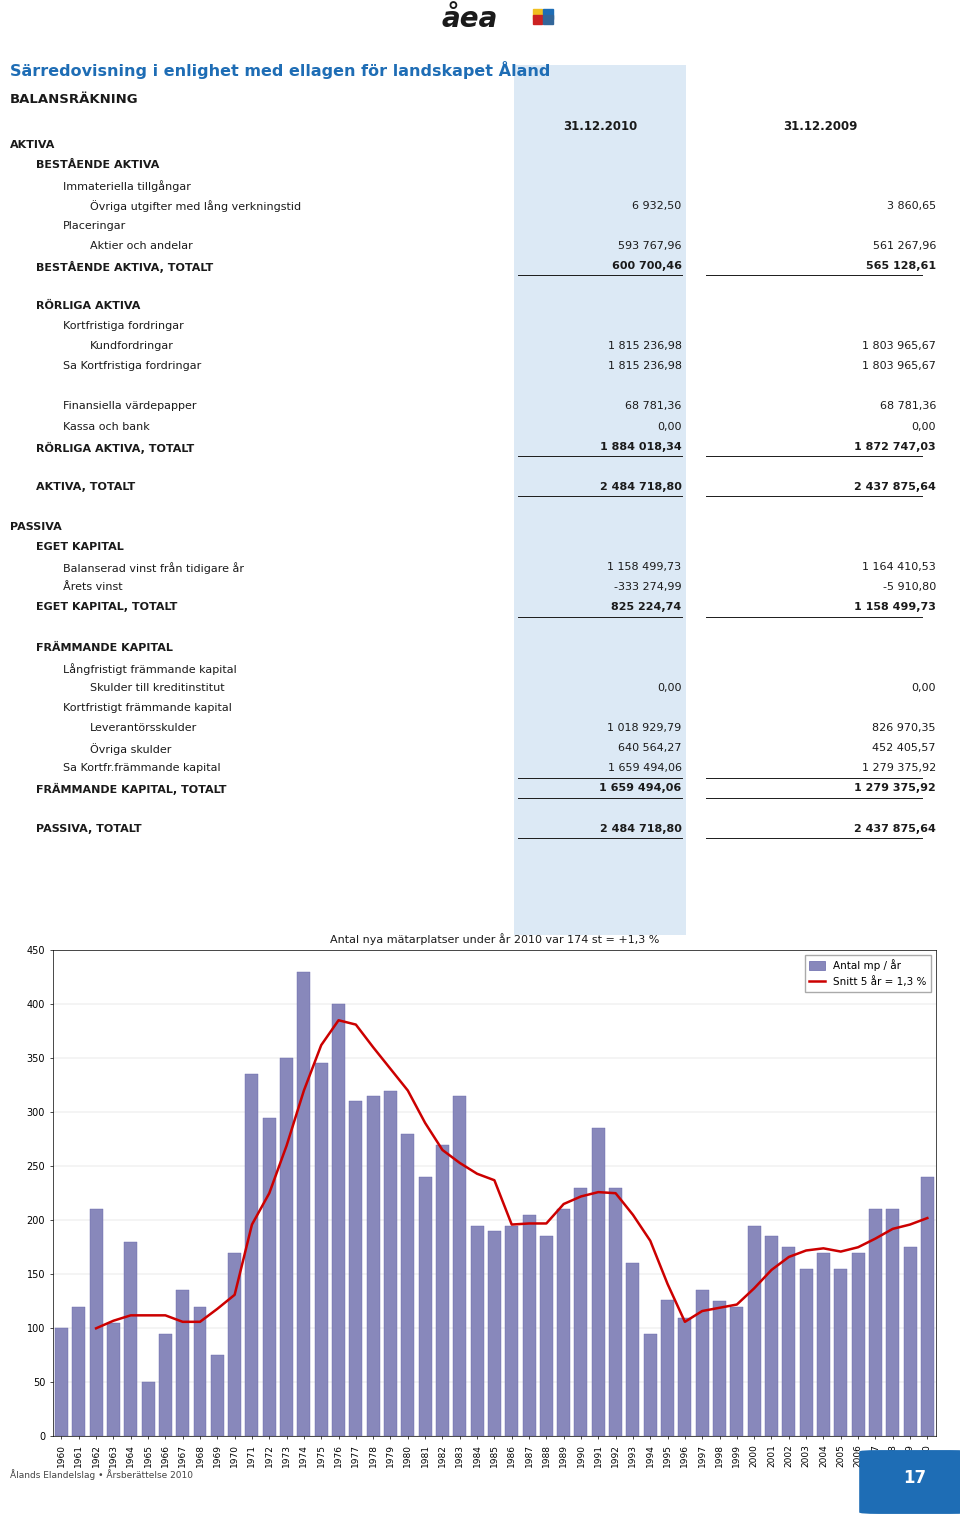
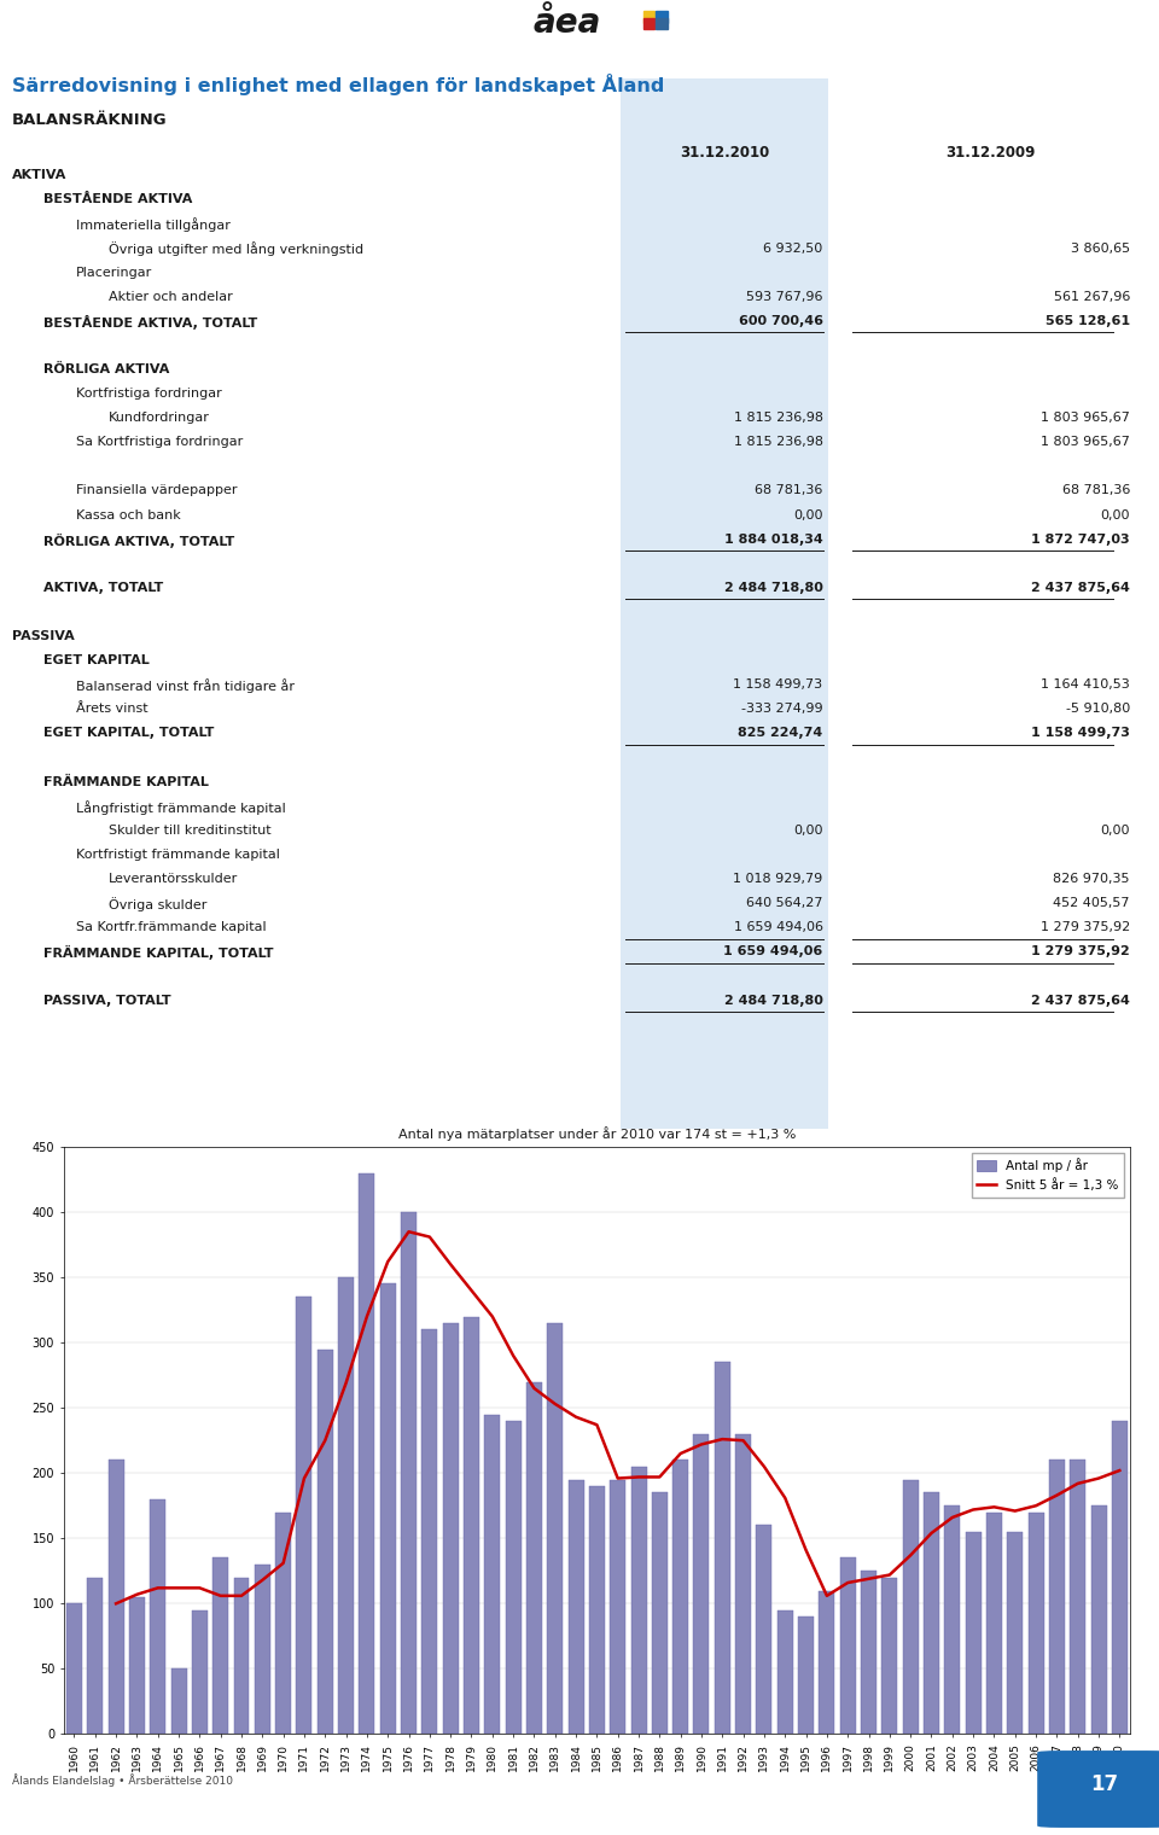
Antal mp / år/1969: 75 -> 130
Antal mp / år/1980: 280 -> 245
Antal mp / år/1995: 126 -> 90
